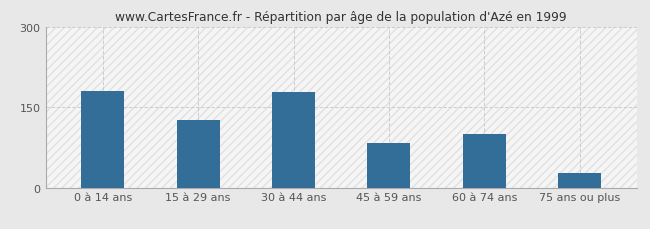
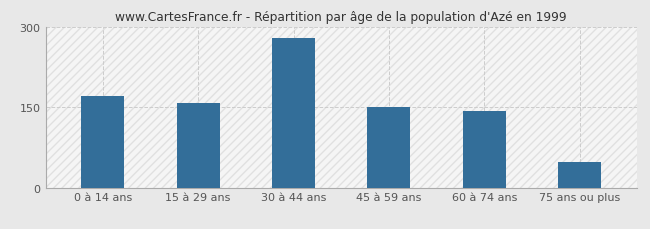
0 à 14 ans: 180 -> 170
15 à 29 ans: 126 -> 158
30 à 44 ans: 178 -> 278
45 à 59 ans: 84 -> 151
60 à 74 ans: 100 -> 143
75 ans ou plus: 28 -> 48
